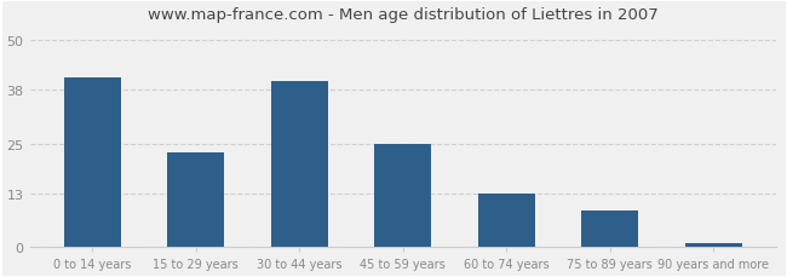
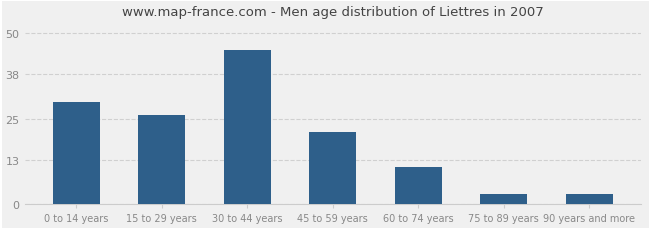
0 to 14 years: 41 -> 30
15 to 29 years: 23 -> 26
30 to 44 years: 40 -> 45
45 to 59 years: 25 -> 21
60 to 74 years: 13 -> 11
75 to 89 years: 9 -> 3
90 years and more: 1 -> 3
